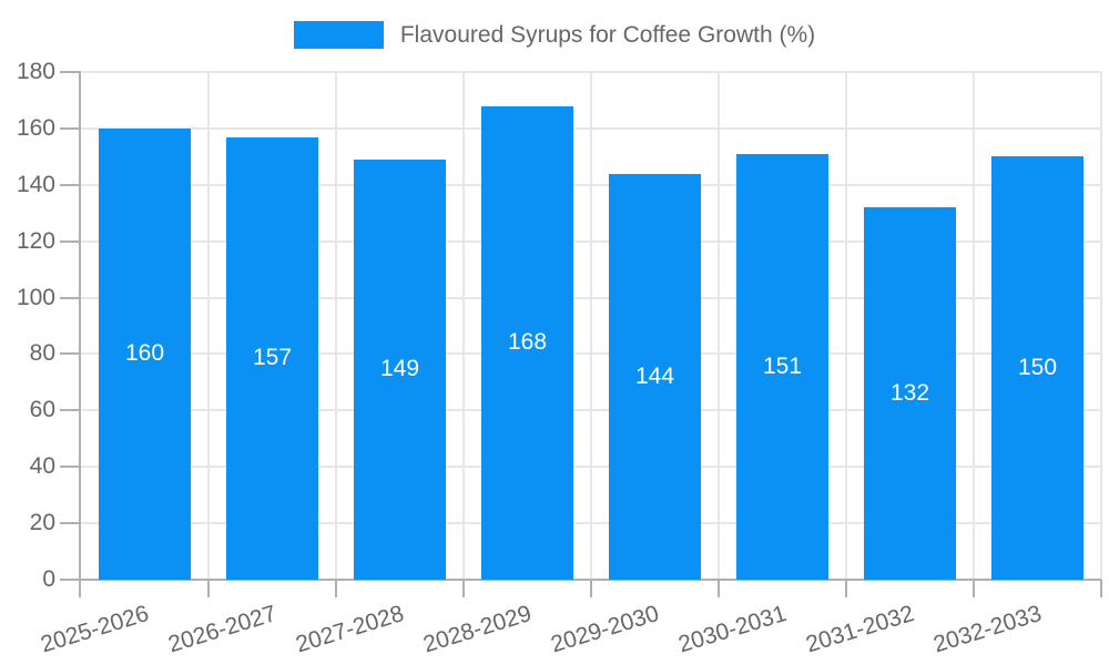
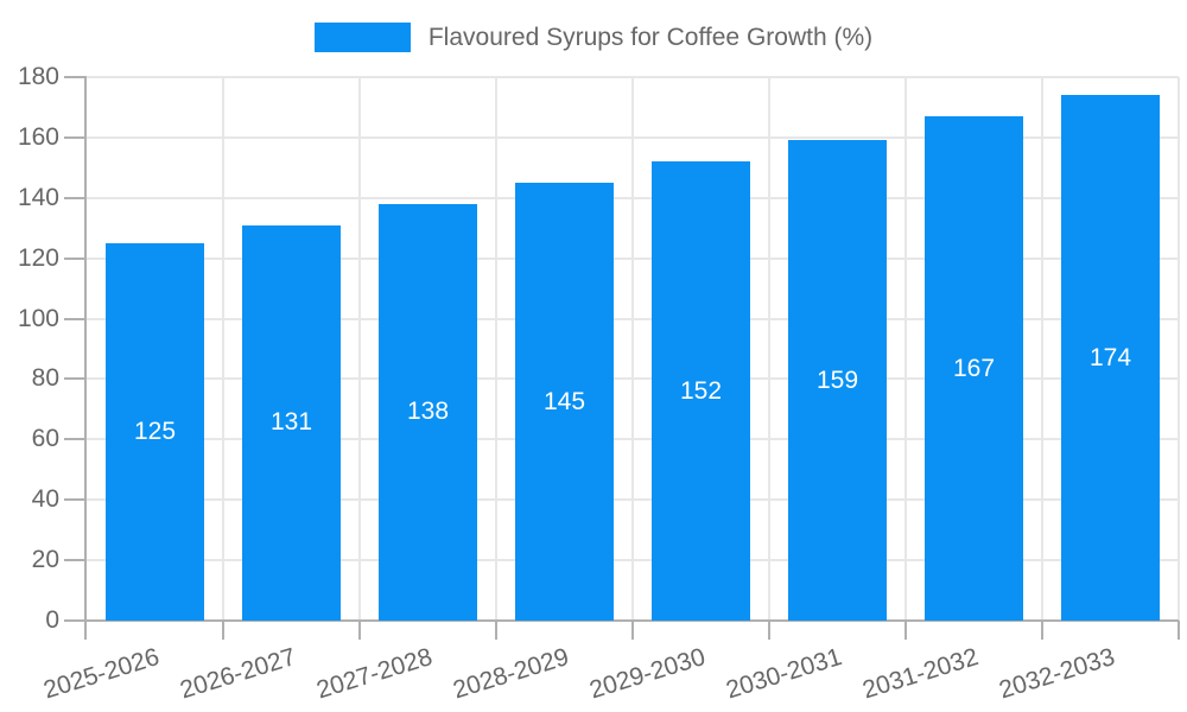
2025-2026: 160 -> 125
2026-2027: 157 -> 131
2027-2028: 149 -> 138
2028-2029: 168 -> 145
2029-2030: 144 -> 152
2030-2031: 151 -> 159
2031-2032: 132 -> 167
2032-2033: 150 -> 174
